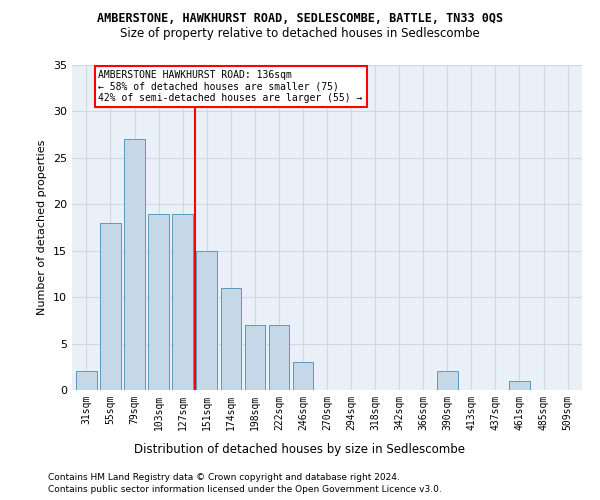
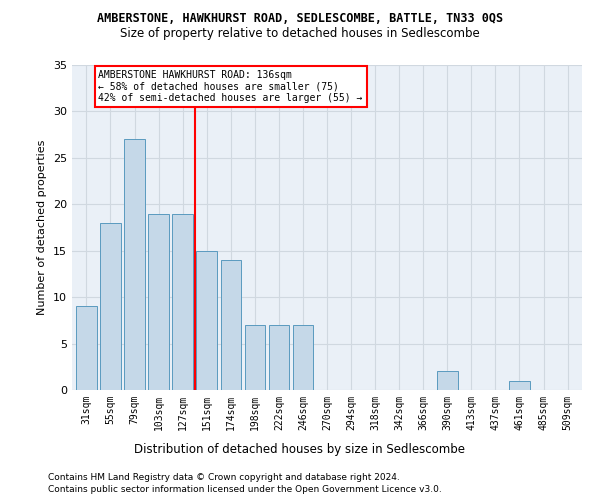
31sqm: 2 -> 9
174sqm: 11 -> 14
246sqm: 3 -> 7
